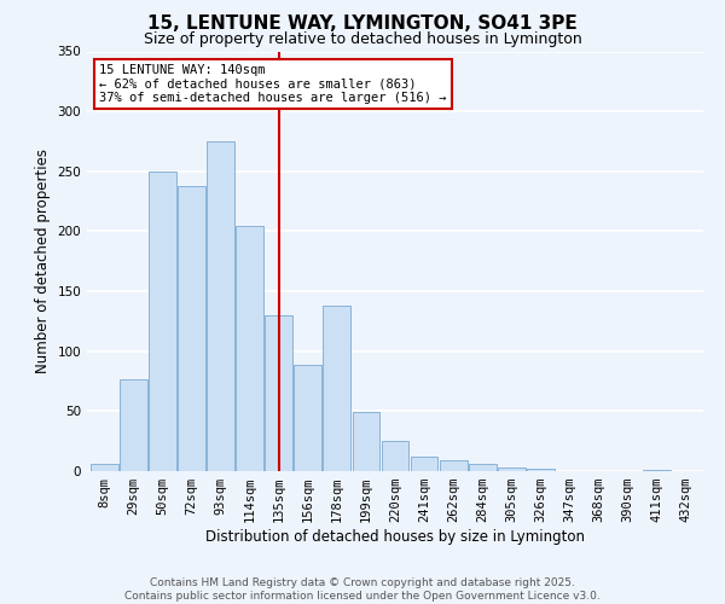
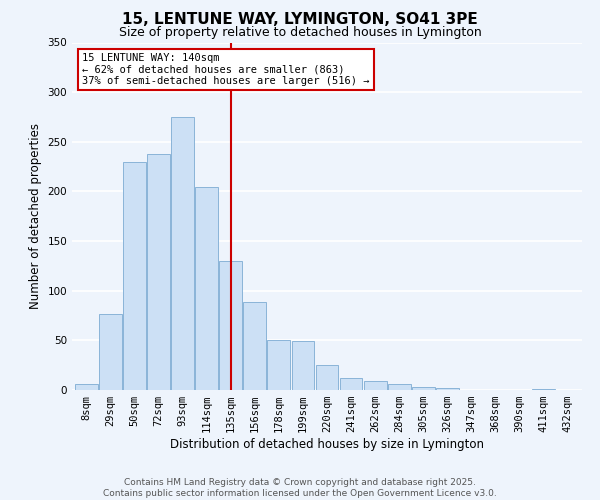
50sqm: 250 -> 230
178sqm: 138 -> 50
